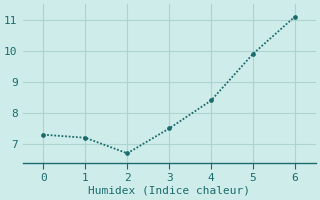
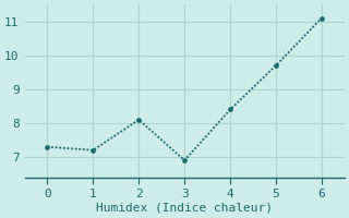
2: 6.7 -> 8.1
3: 7.5 -> 6.9
5: 9.9 -> 9.7
